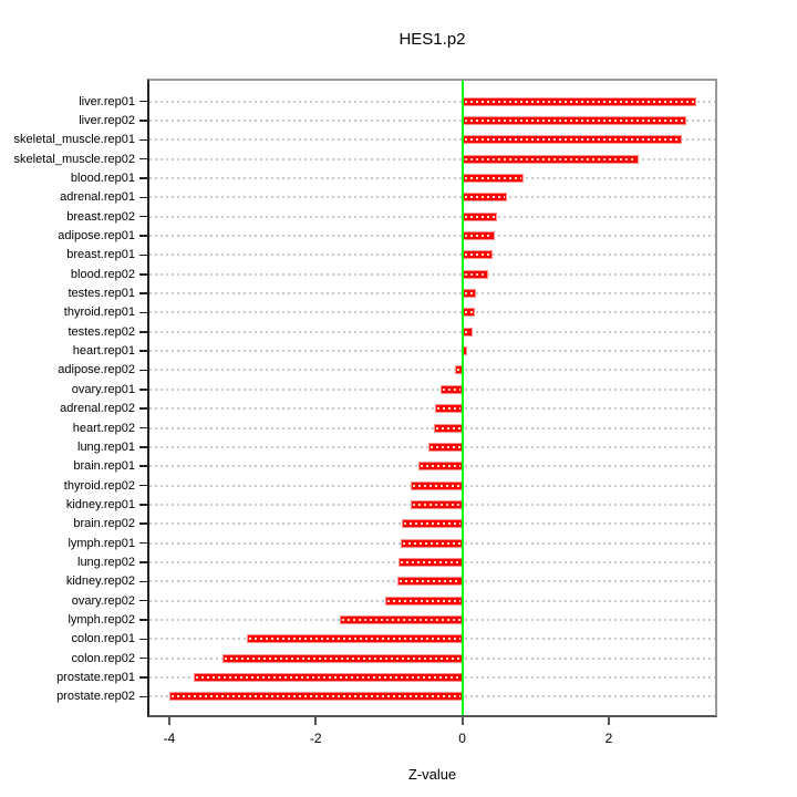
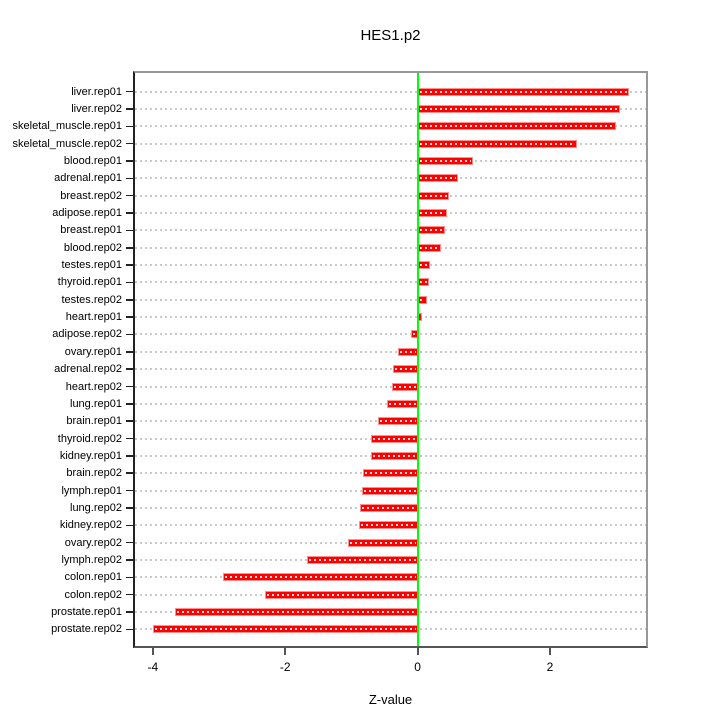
colon.rep02: -3.3 -> -2.3
